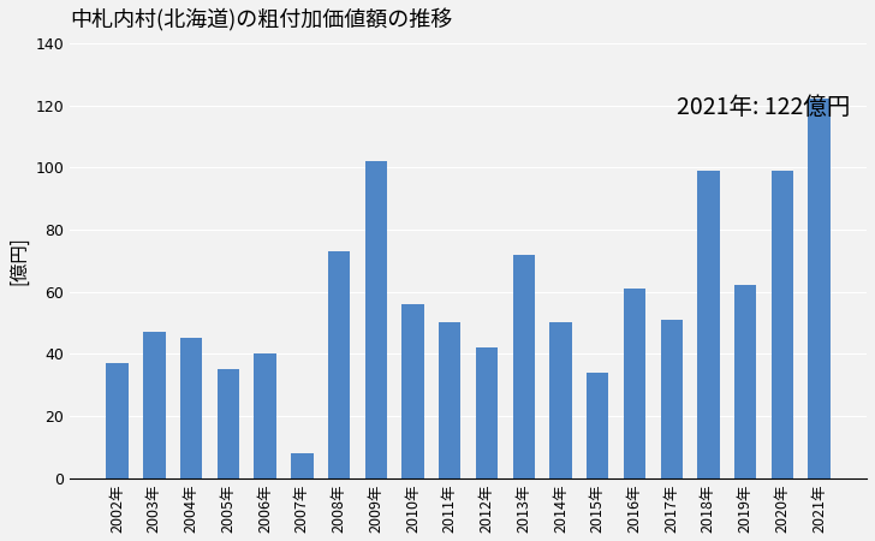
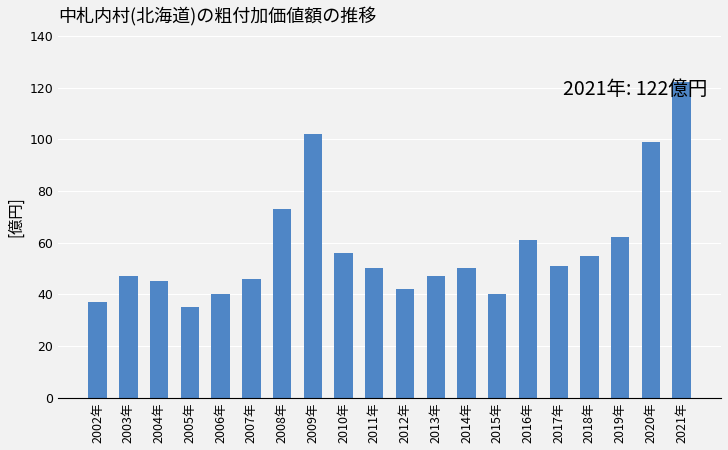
2007年: 8 -> 46
2013年: 72 -> 47
2015年: 34 -> 40
2018年: 99 -> 55
